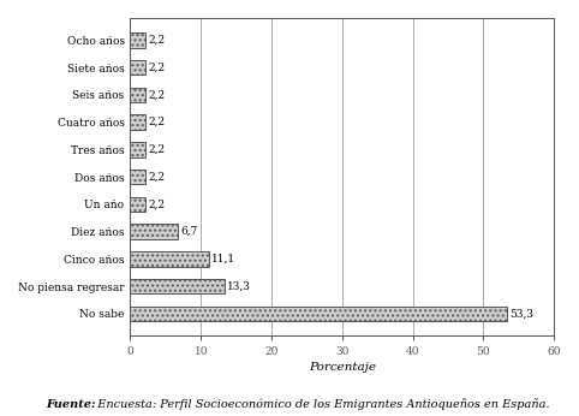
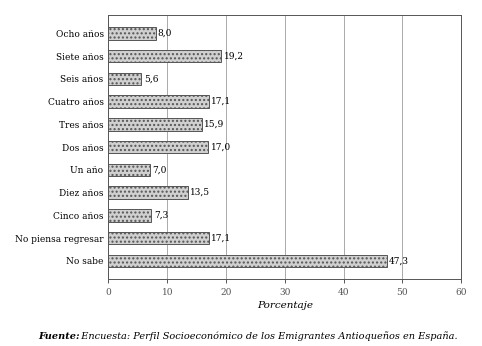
Ocho años: 2,2 -> 8,0
Siete años: 2,2 -> 19,2
Seis años: 2,2 -> 5,6
Cuatro años: 2,2 -> 17,1
Tres años: 2,2 -> 15,9
Dos años: 2,2 -> 17,0
Un año: 2,2 -> 7,0
Diez años: 6,7 -> 13,5
Cinco años: 11,1 -> 7,3
No piensa regresar: 13,3 -> 17,1
No sabe: 53,3 -> 47,3
